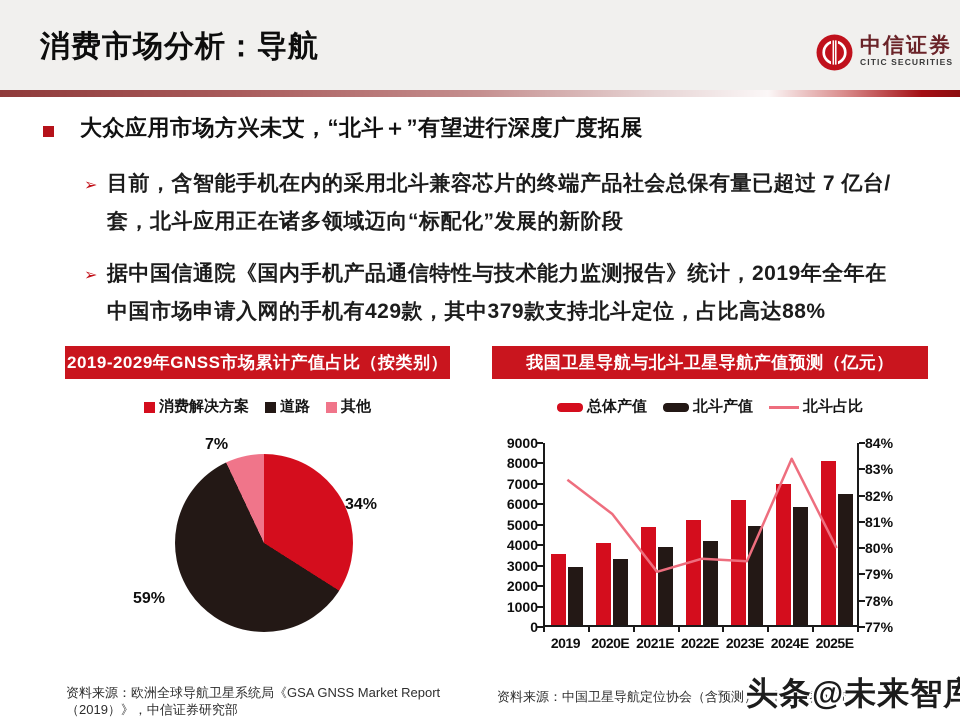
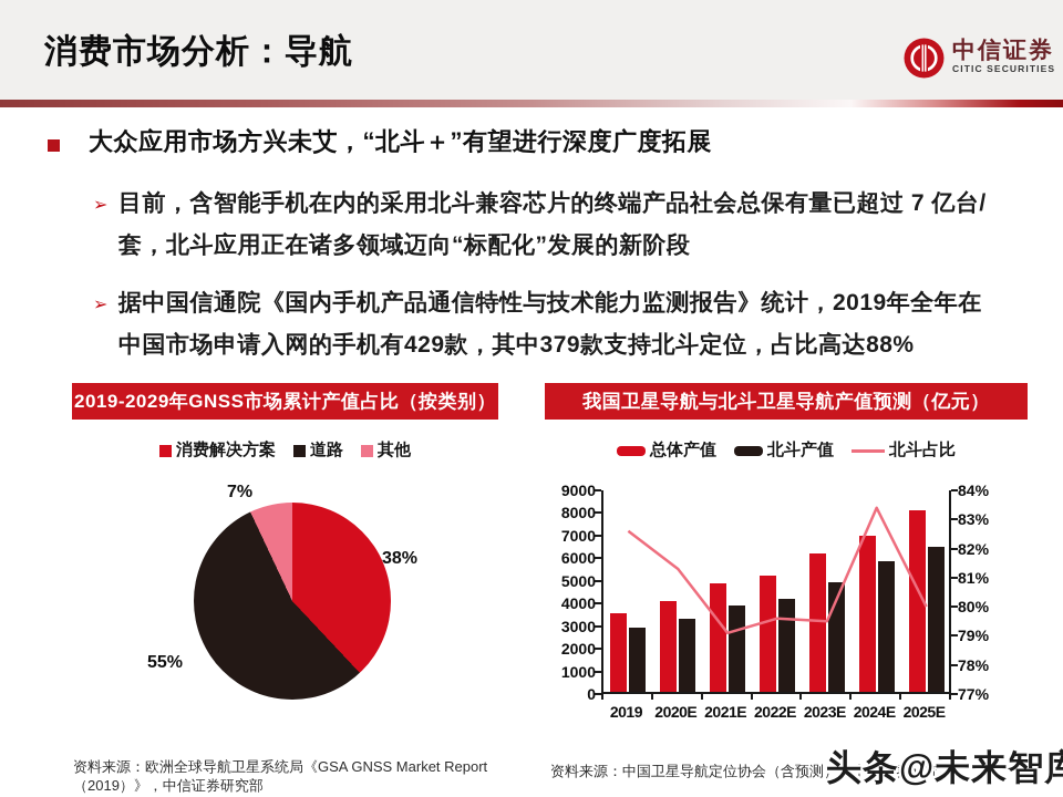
2019-2029年GNSS市场累计产值占比（按类别）/消费解决方案: 34% -> 38%
2019-2029年GNSS市场累计产值占比（按类别）/道路: 59% -> 55%
